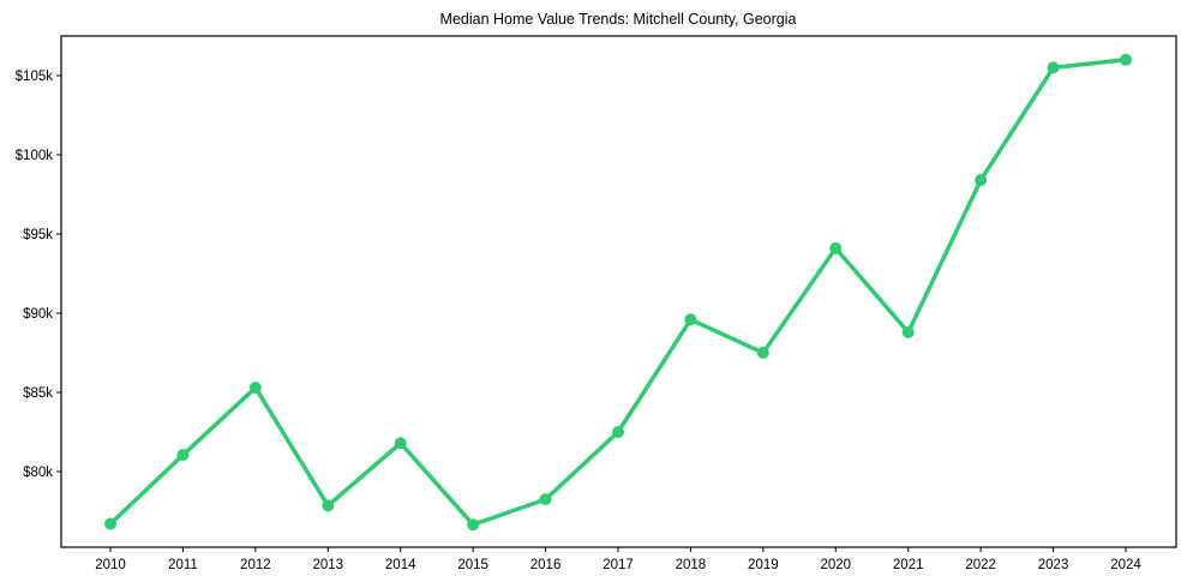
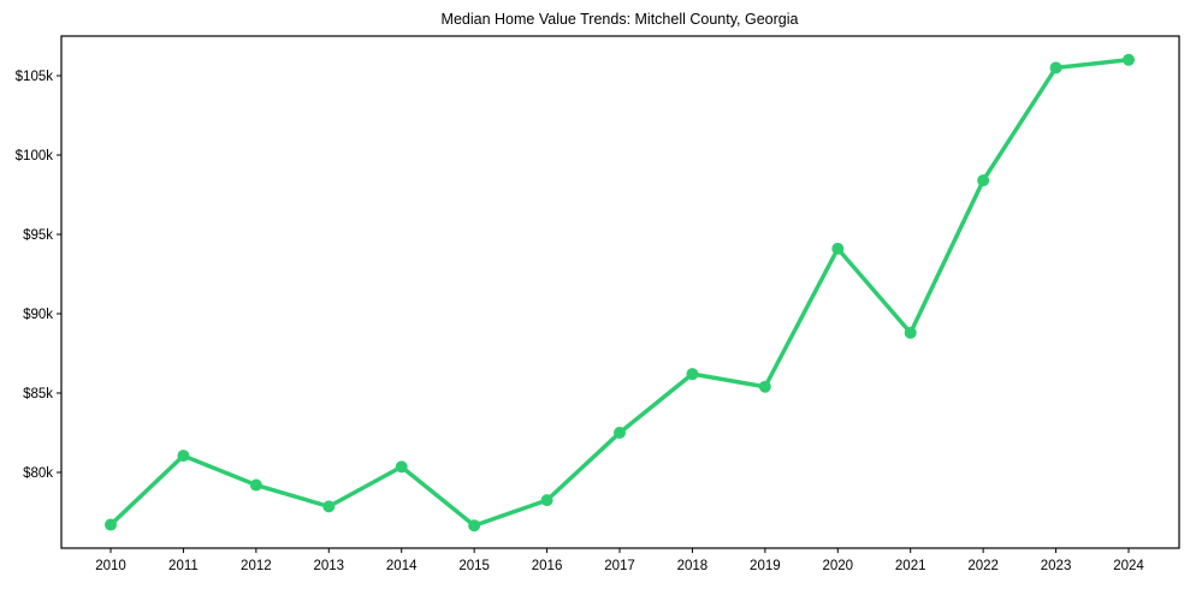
2012: $85.3k -> $79.2k
2014: $81.8k -> $80.4k
2018: $89.6k -> $86.2k
2019: $87.5k -> $85.4k
